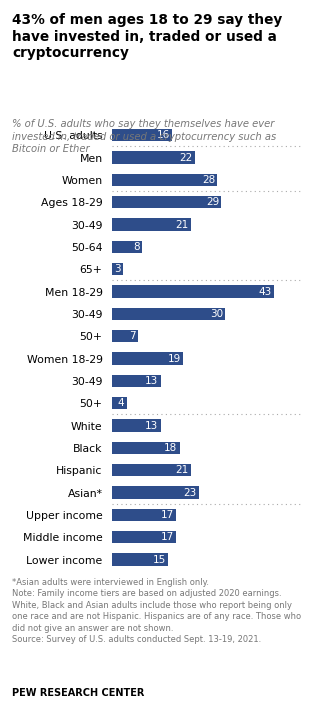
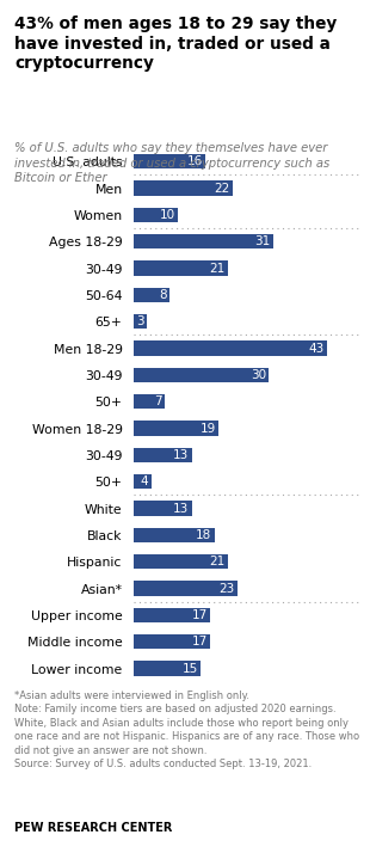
Women: 28 -> 10
Ages 18-29: 29 -> 31
